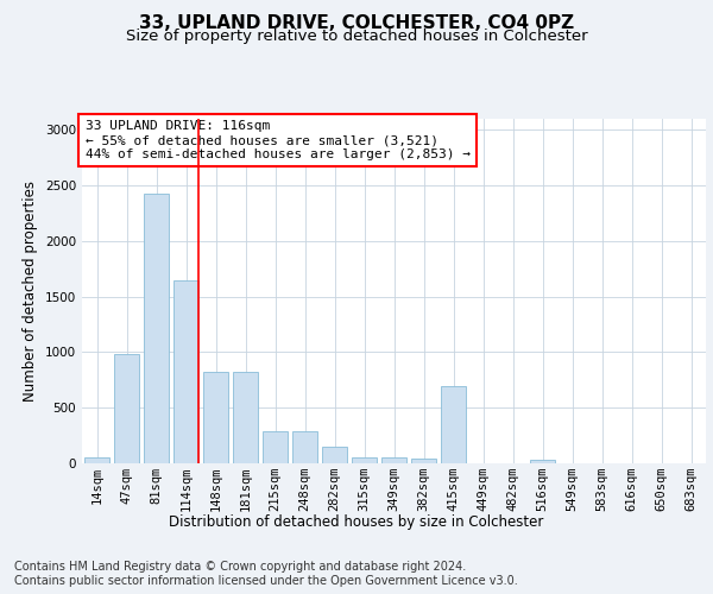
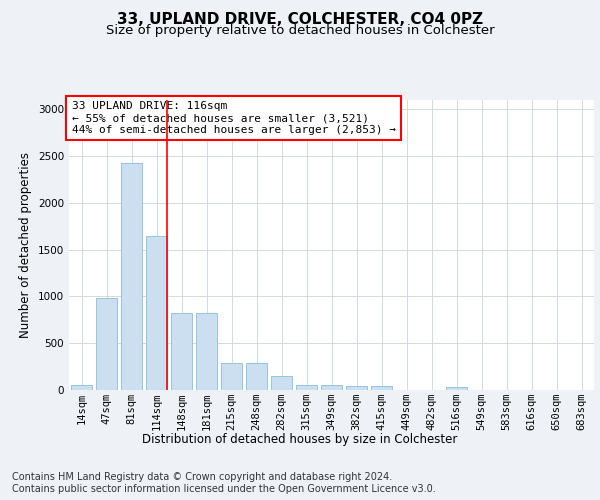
415sqm: 700 -> 40
